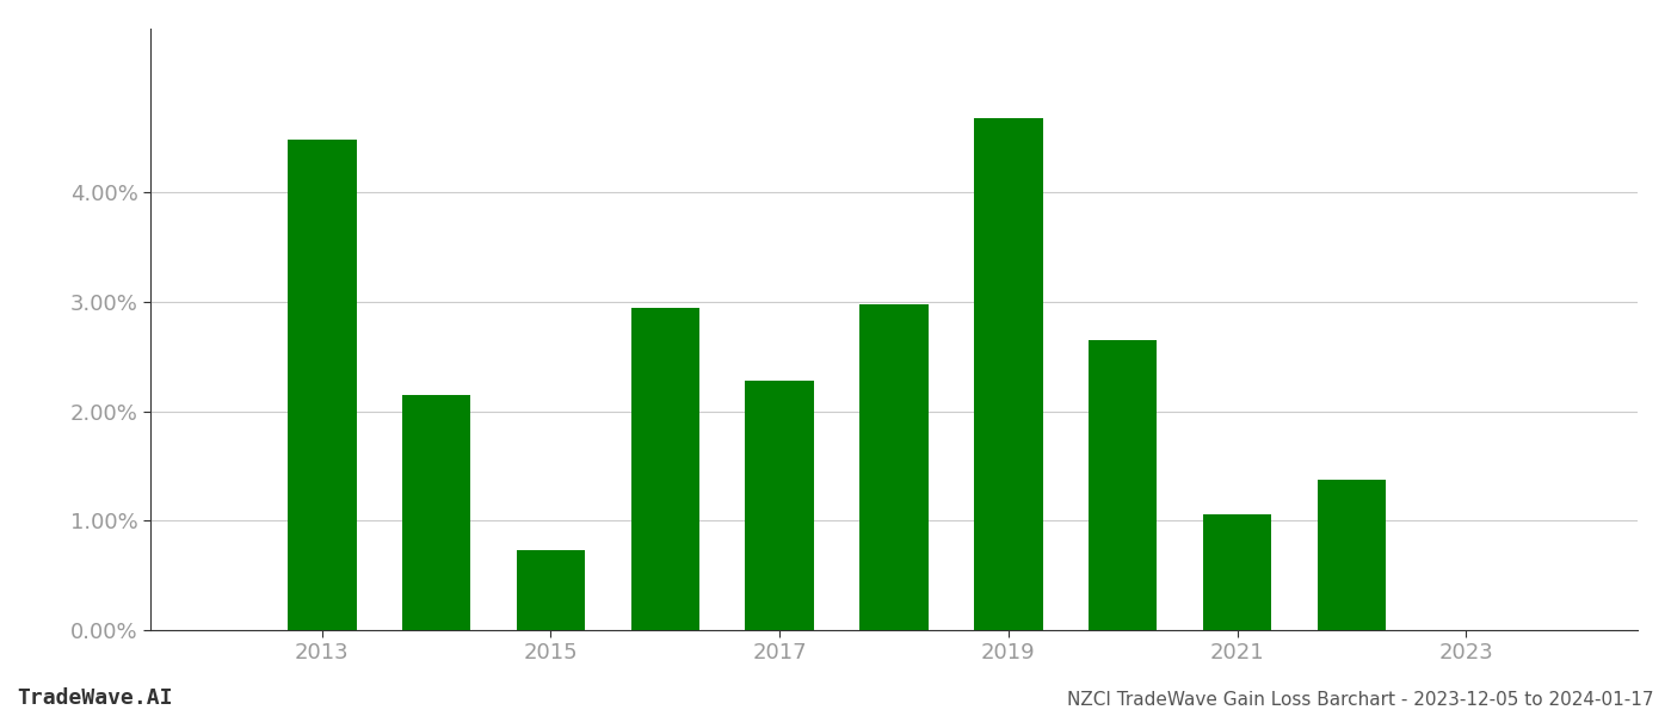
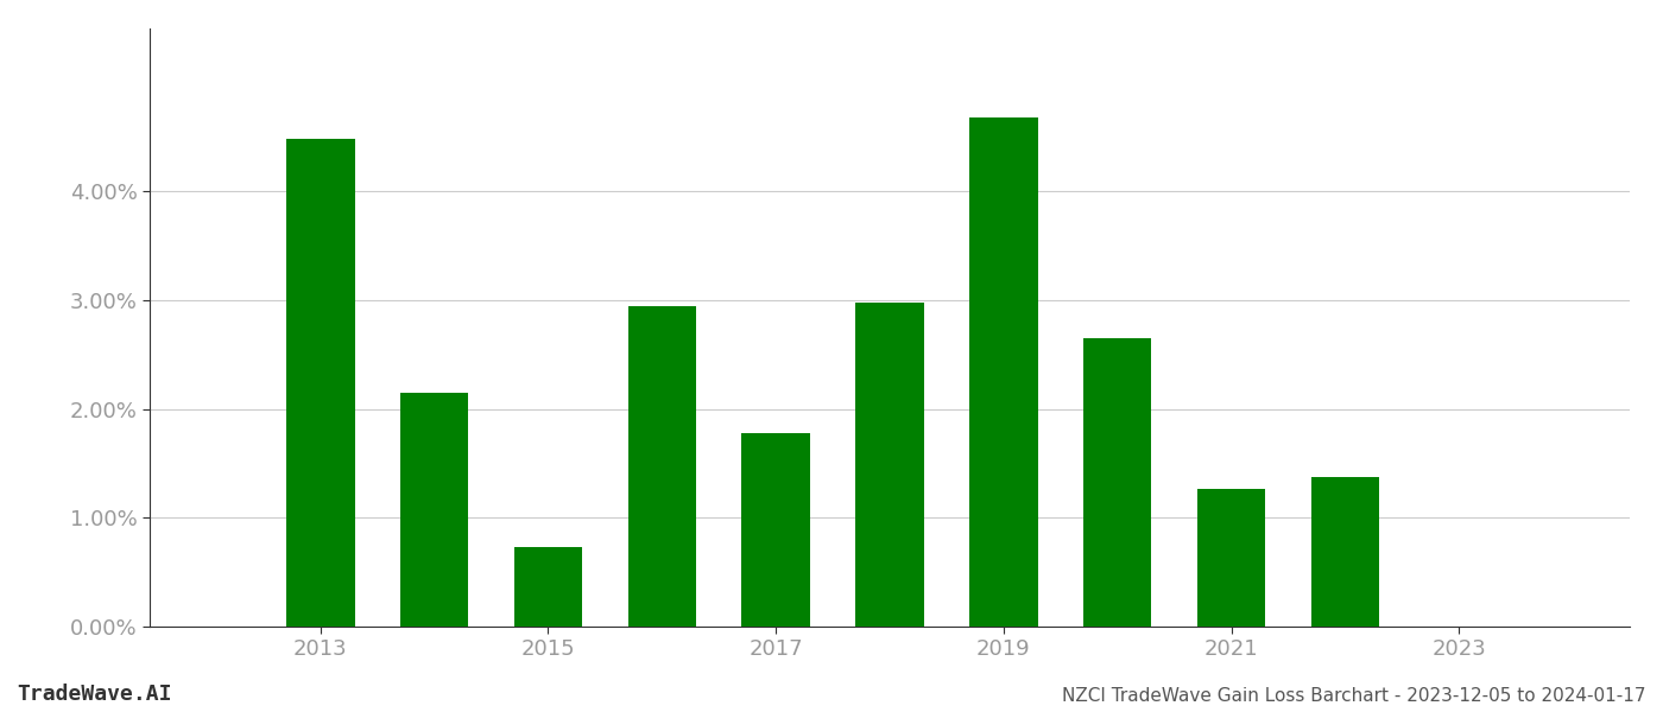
2017: 2.28% -> 1.78%
2021: 1.06% -> 1.27%
